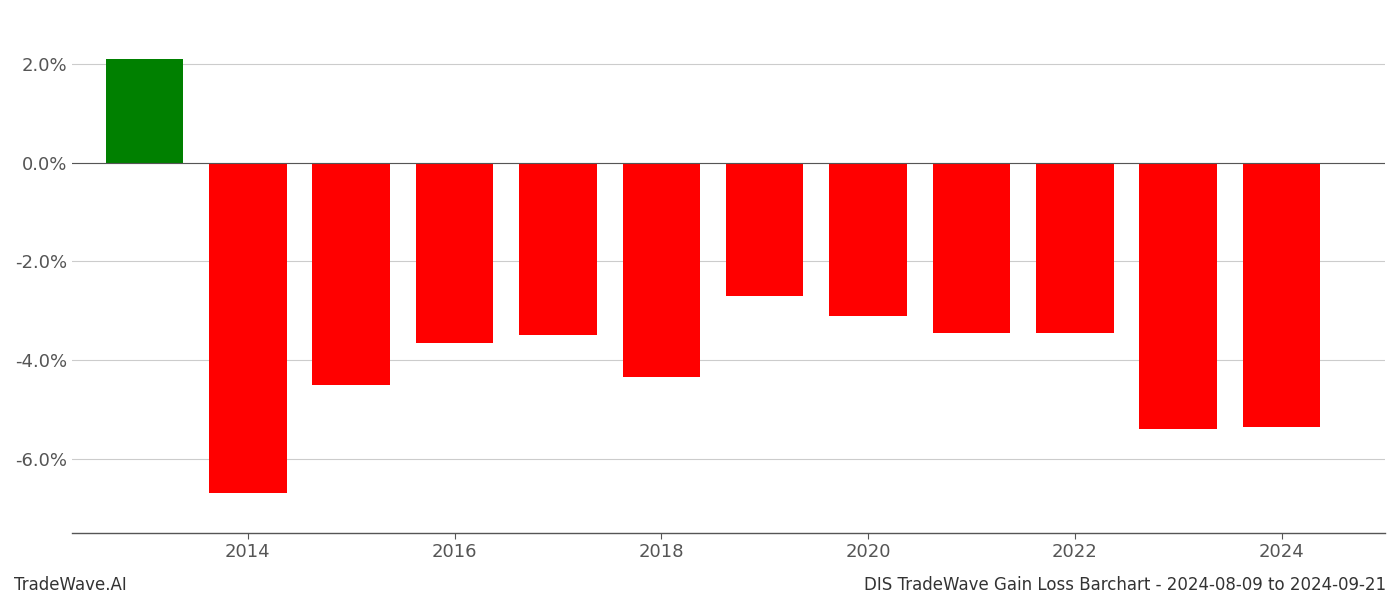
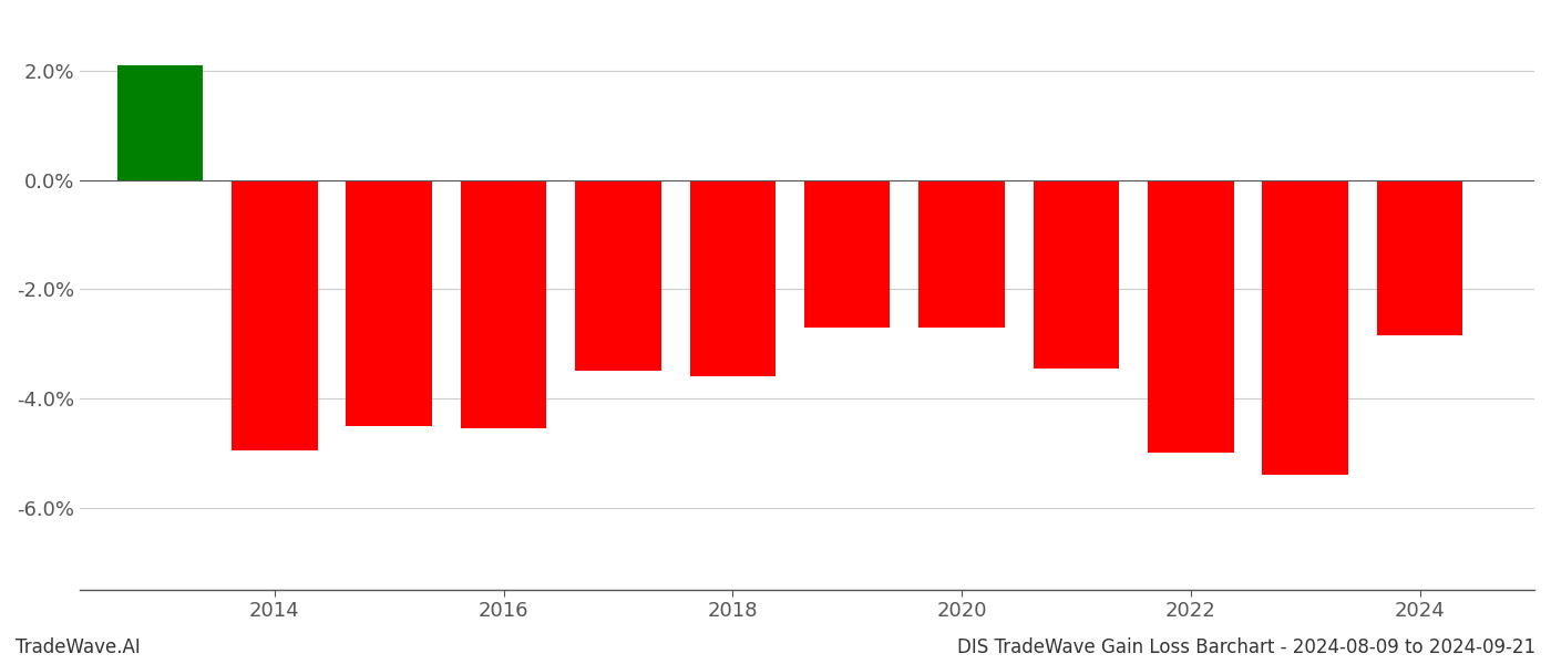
2014: -6.70% -> -4.95%
2016: -3.65% -> -4.55%
2018: -4.35% -> -3.60%
2020: -3.10% -> -2.70%
2022: -3.45% -> -5.00%
2024: -5.35% -> -2.85%
